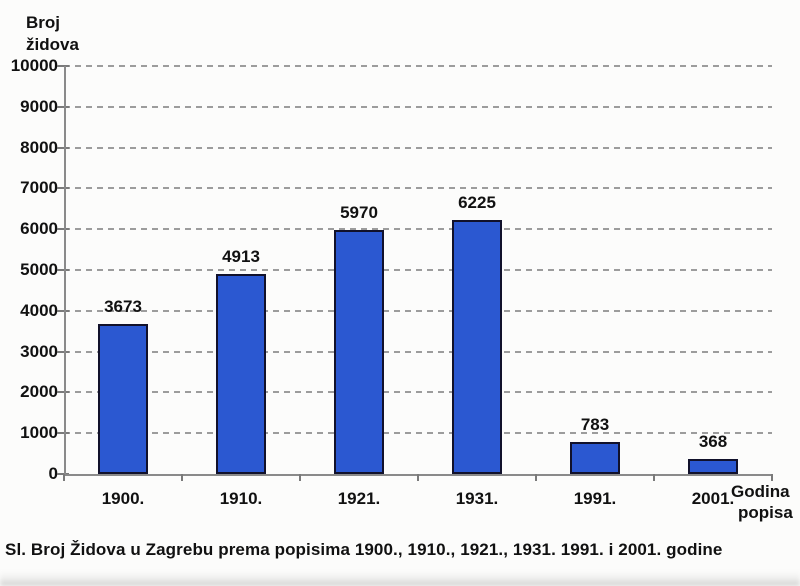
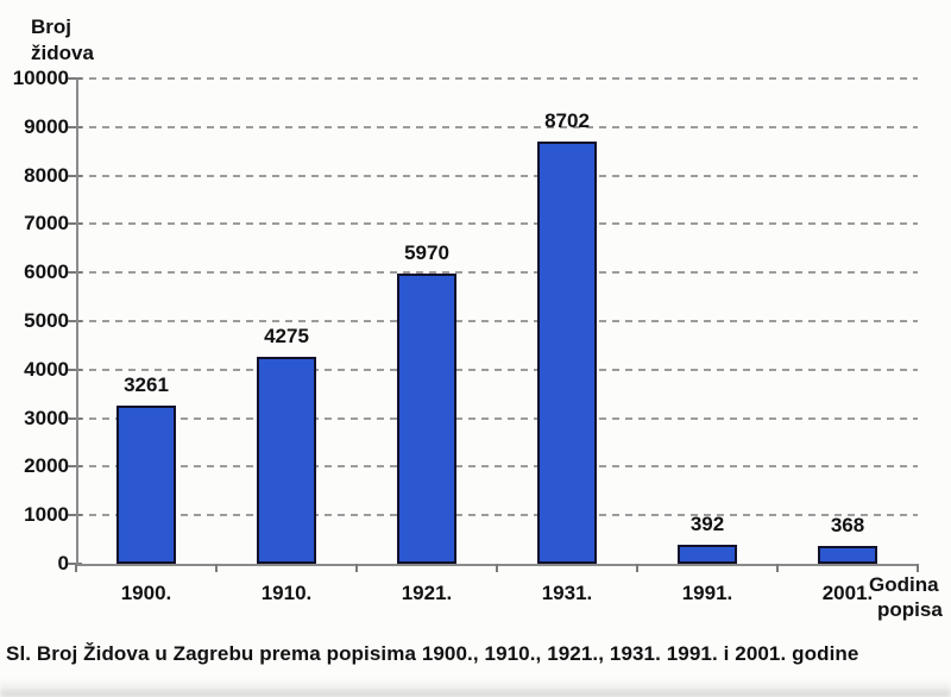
1900.: 3673 -> 3261
1910.: 4913 -> 4275
1931.: 6225 -> 8702
1991.: 783 -> 392
